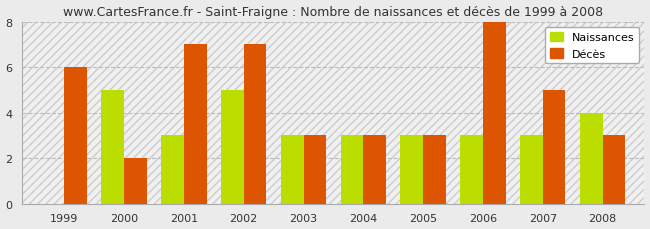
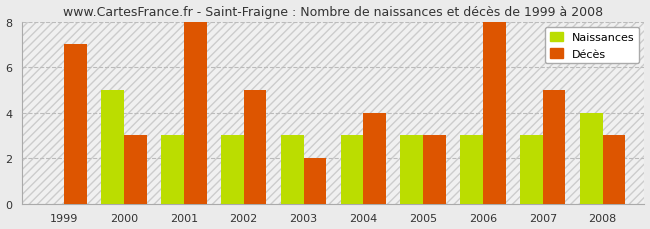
Décès/1999: 6 -> 7
Décès/2000: 2 -> 3
Décès/2001: 7 -> 8
Naissances/2002: 5 -> 3
Décès/2002: 7 -> 5
Décès/2003: 3 -> 2
Décès/2004: 3 -> 4
